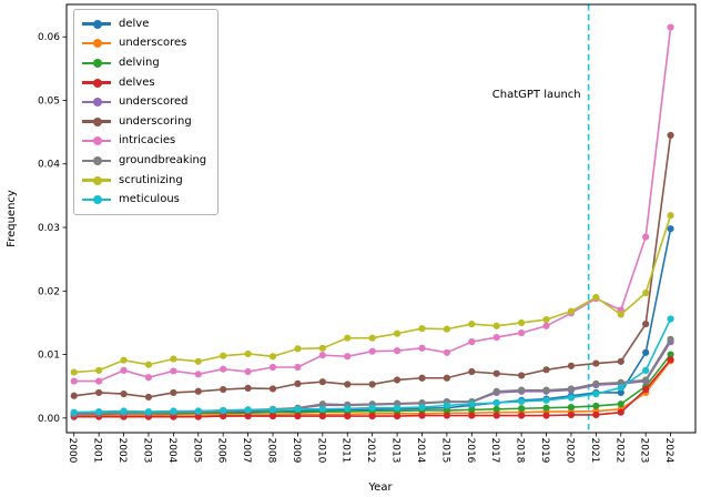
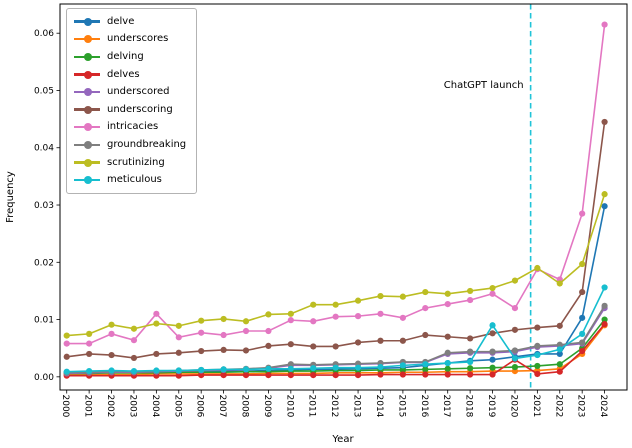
intricacies/2004: 0.007 -> 0.011
meticulous/2019: 0.003 -> 0.009
delves/2020: 0.001 -> 0.003
intricacies/2020: 0.017 -> 0.012
